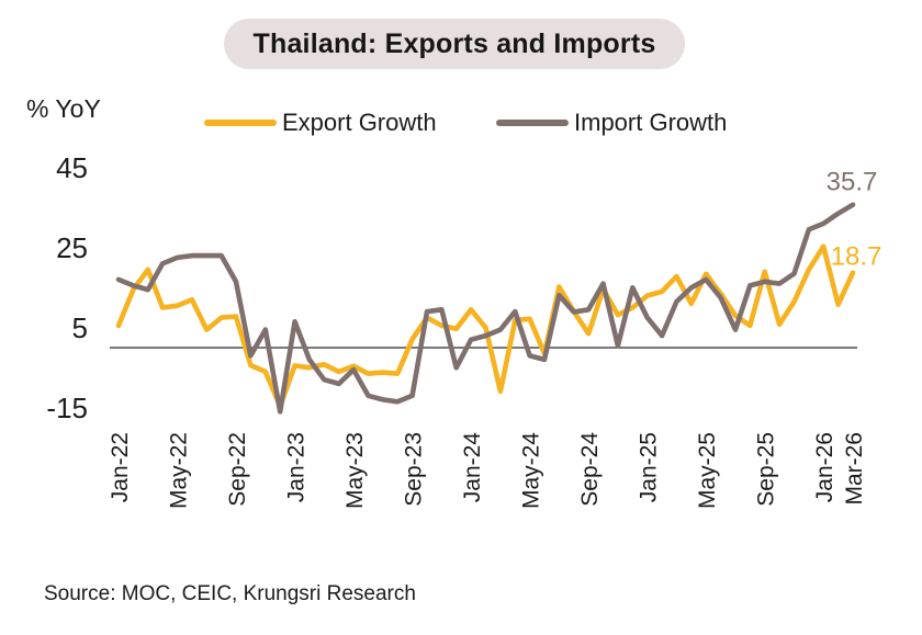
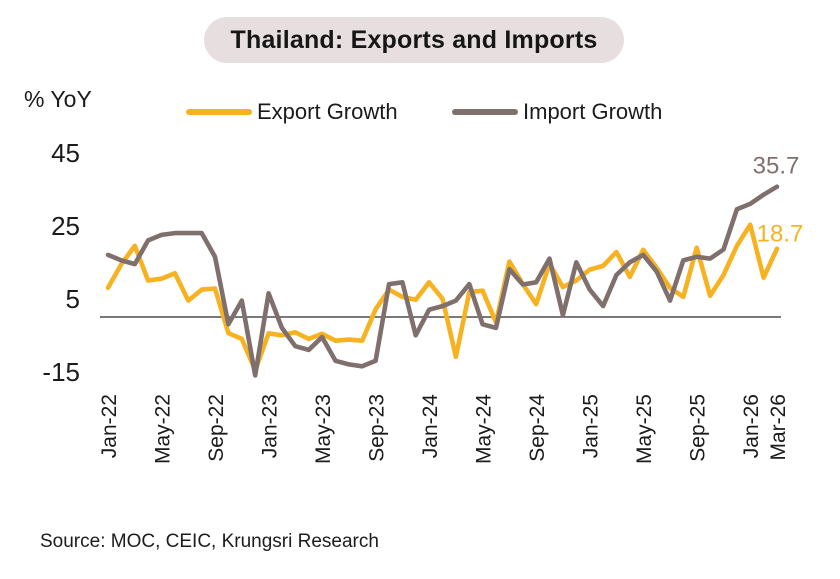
Export Growth/Jan-22: 6 -> 8
